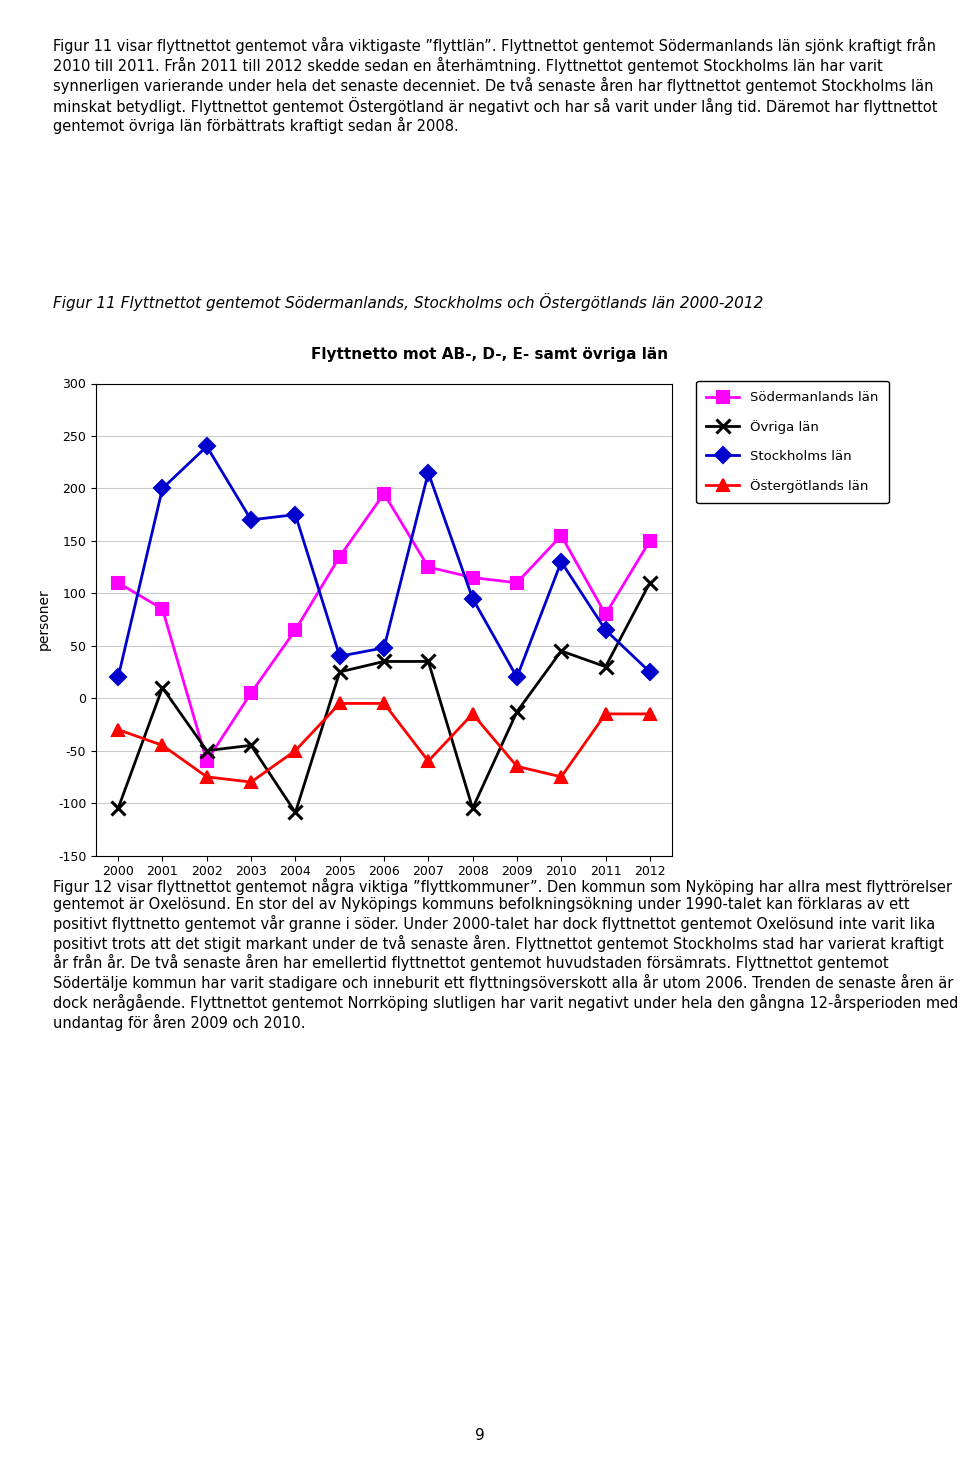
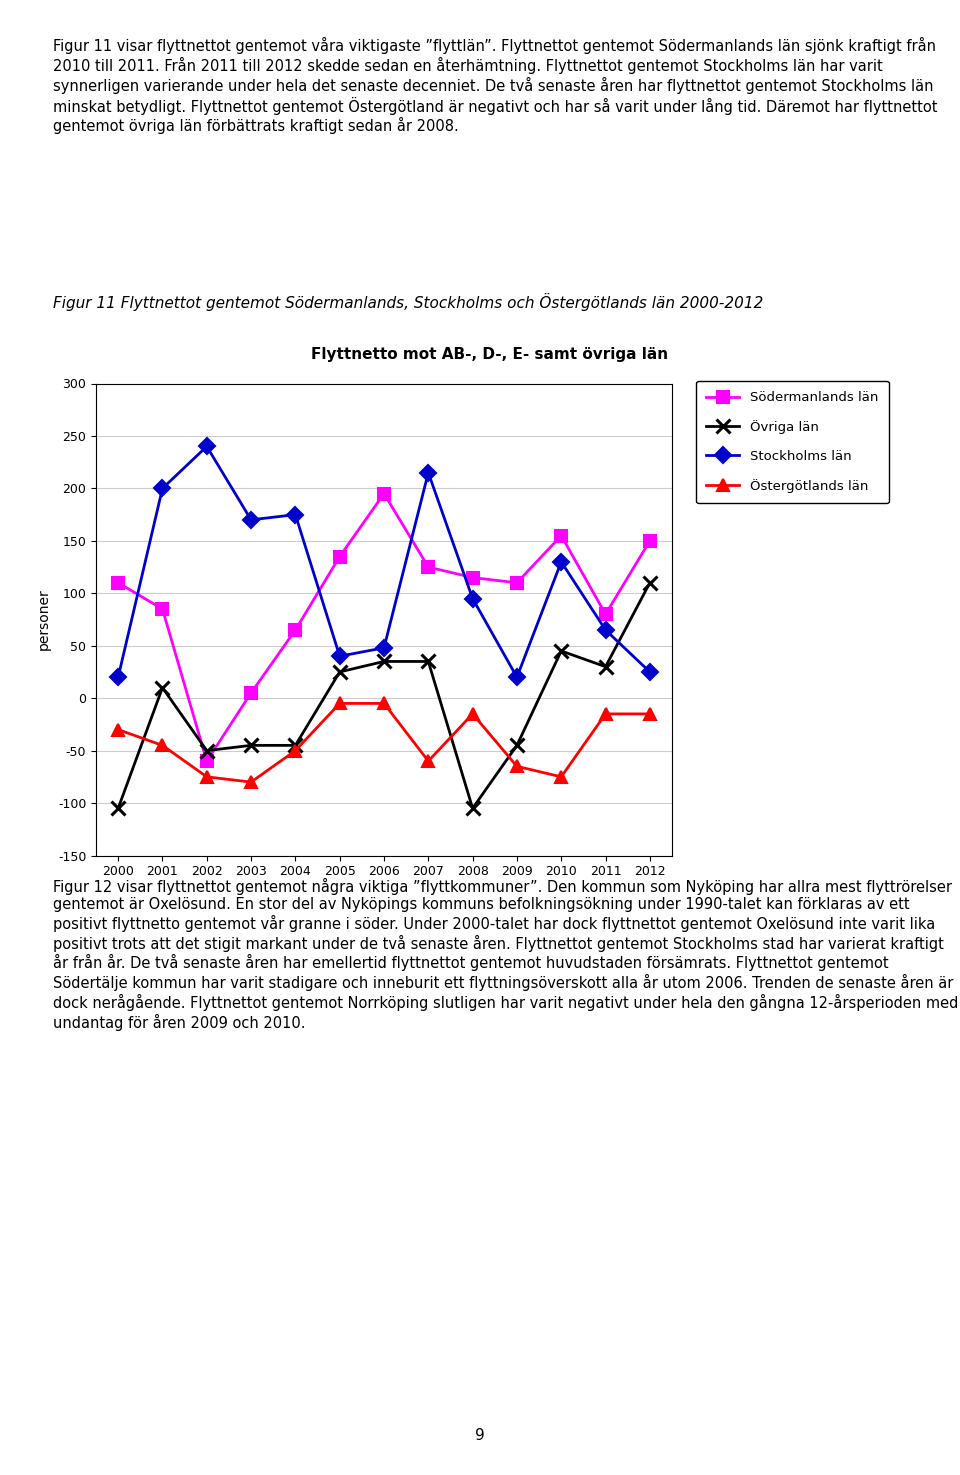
Övriga län/2004: -109 -> -45
Övriga län/2009: -13 -> -45
